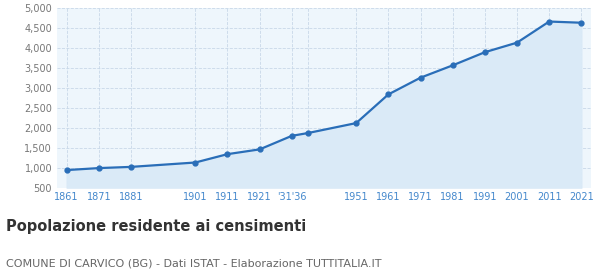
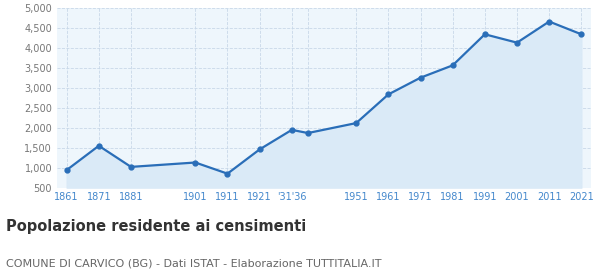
1871: 990 -> 1,550
1911: 1,340 -> 850
'31'36: 1,800 -> 1,950
1991: 3,900 -> 4,350
2021: 4,640 -> 4,350
